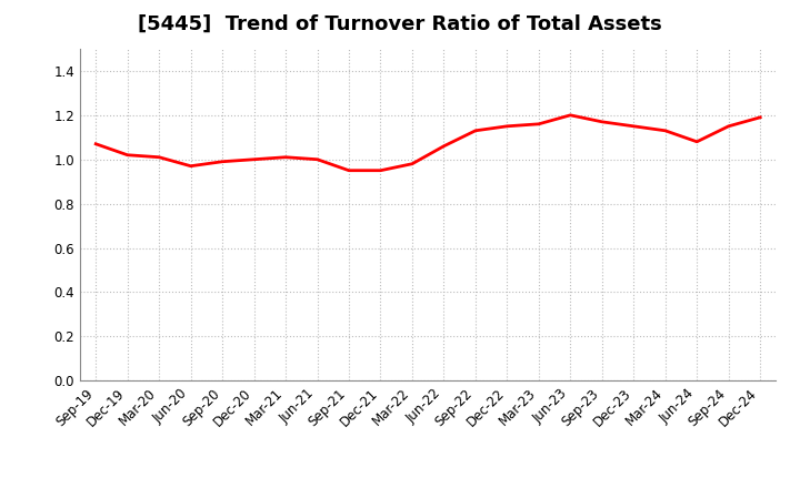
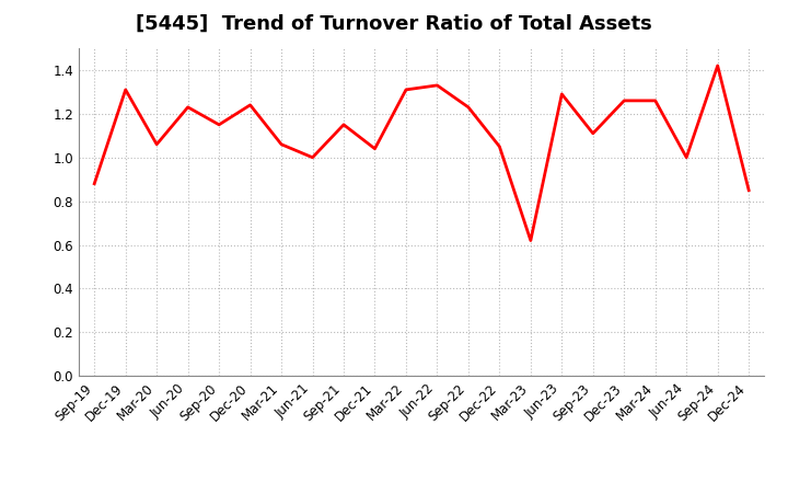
Sep-19: 1.07 -> 0.88
Dec-19: 1.02 -> 1.31
Mar-20: 1.01 -> 1.06
Jun-20: 0.97 -> 1.23
Sep-20: 0.99 -> 1.15
Dec-20: 1.00 -> 1.24
Mar-21: 1.01 -> 1.06
Sep-21: 0.95 -> 1.15
Dec-21: 0.95 -> 1.04
Mar-22: 0.98 -> 1.31
Jun-22: 1.06 -> 1.33
Sep-22: 1.13 -> 1.23
Dec-22: 1.15 -> 1.05
Mar-23: 1.16 -> 0.62
Jun-23: 1.20 -> 1.29
Sep-23: 1.17 -> 1.11
Dec-23: 1.15 -> 1.26
Mar-24: 1.13 -> 1.26
Jun-24: 1.08 -> 1.00
Sep-24: 1.15 -> 1.42
Dec-24: 1.19 -> 0.85
